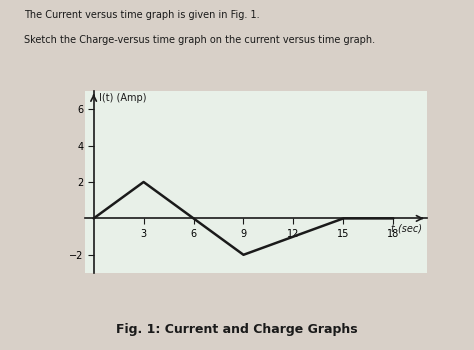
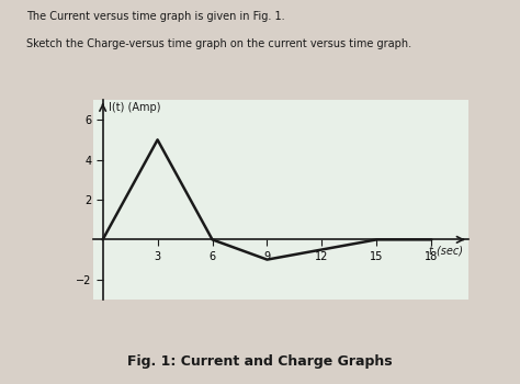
3: 2 -> 5
9: -2 -> -1
